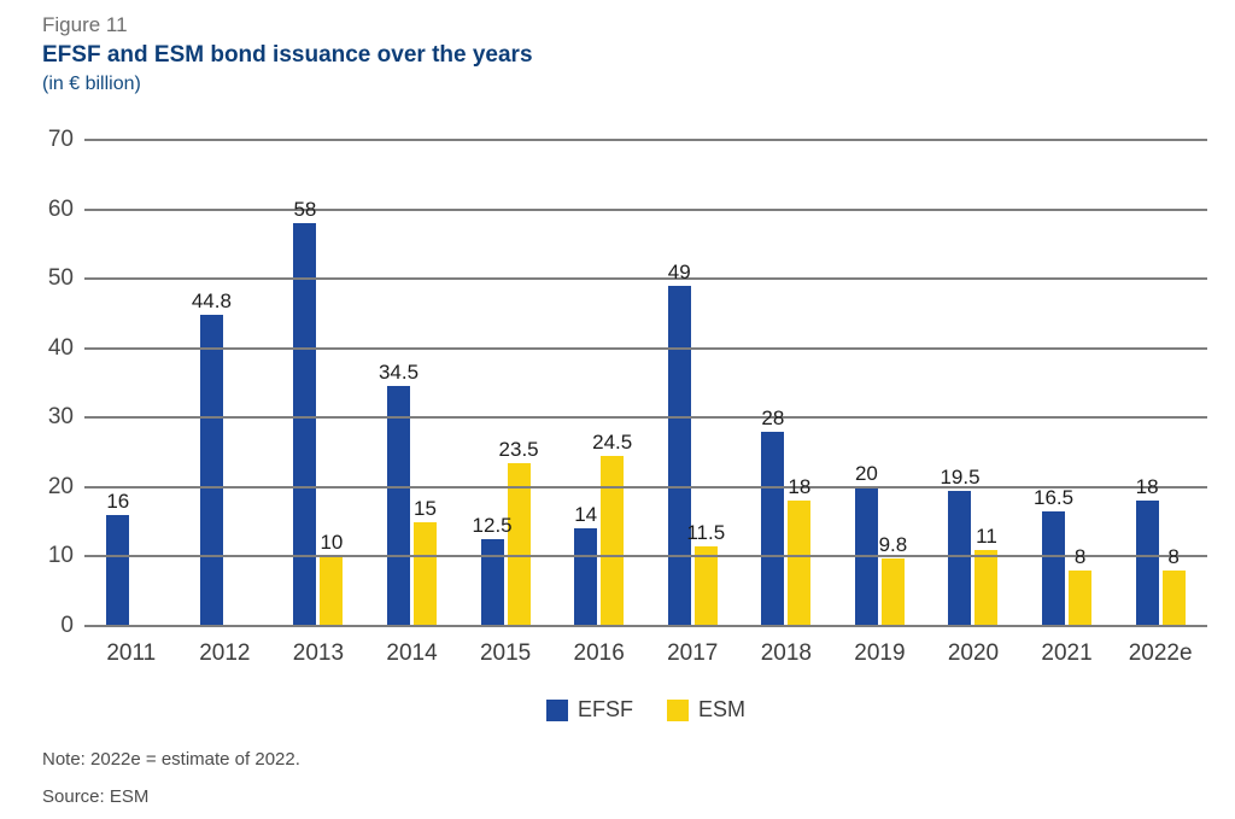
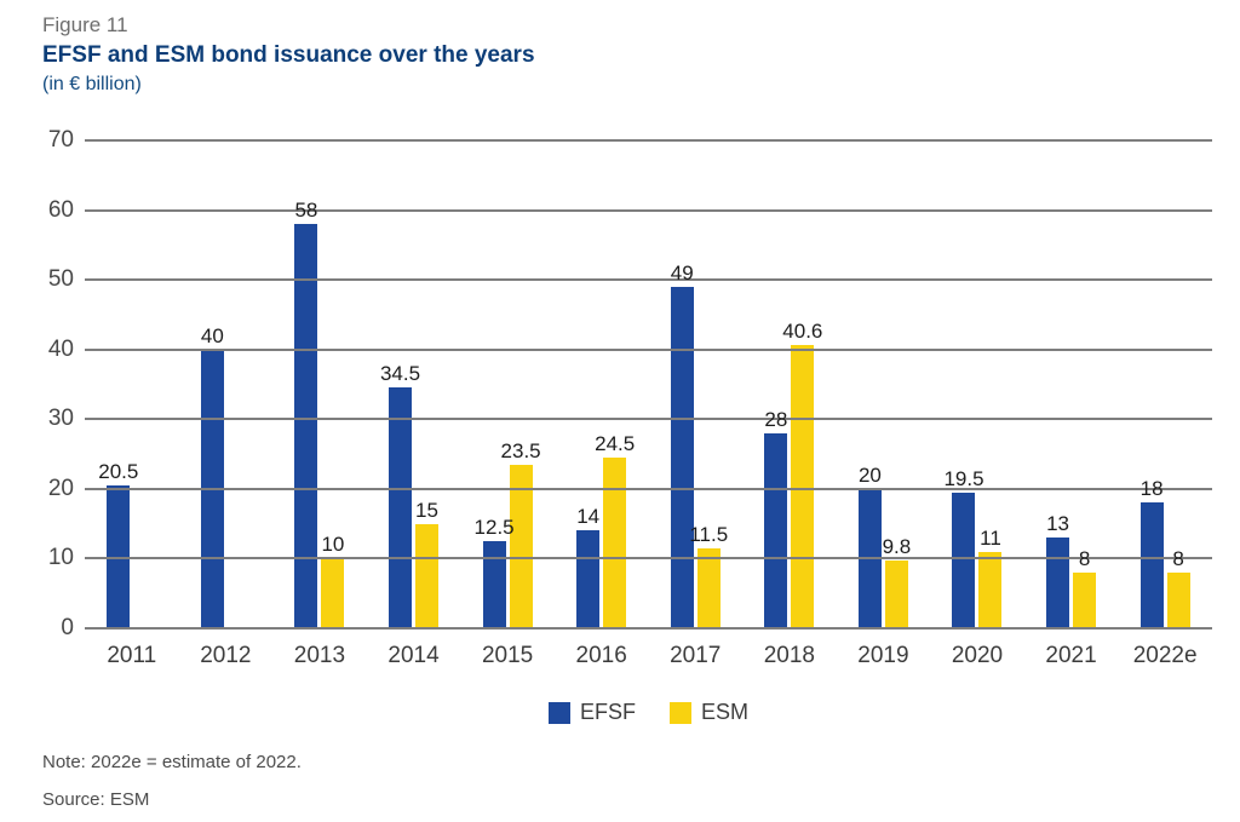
EFSF/2011: 16 -> 20.5
EFSF/2012: 44.8 -> 40
ESM/2018: 18 -> 40.6
EFSF/2021: 16.5 -> 13
